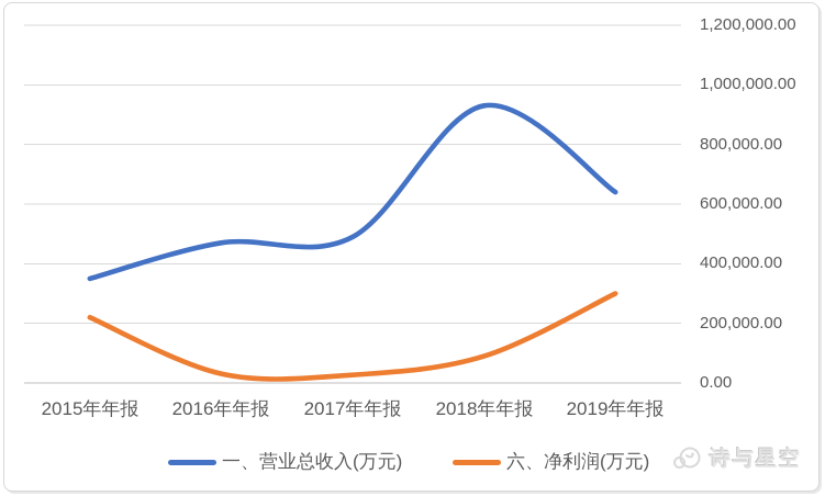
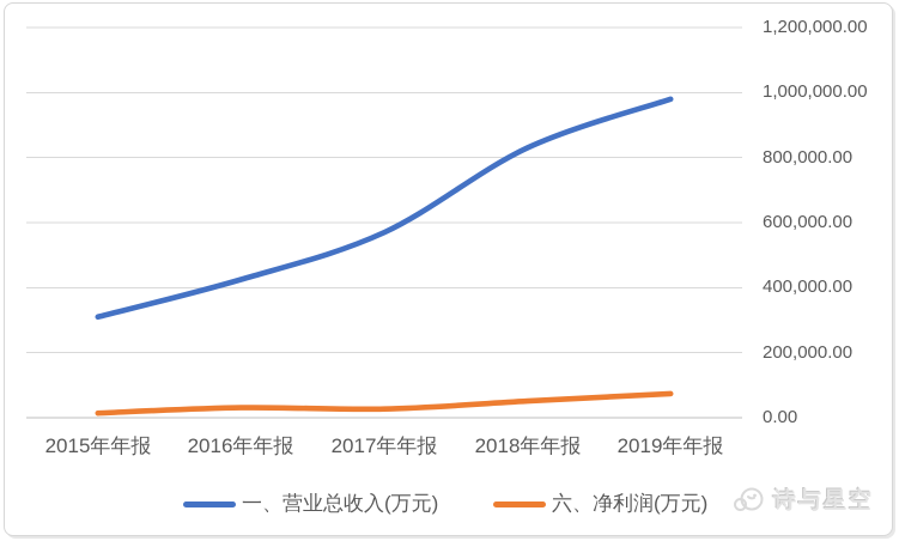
一、营业总收入(万元)/2015年年报: 350000 -> 310000
六、净利润(万元)/2015年年报: 220000 -> 10000
一、营业总收入(万元)/2016年年报: 470000 -> 420000
一、营业总收入(万元)/2017年年报: 490000 -> 570000
一、营业总收入(万元)/2018年年报: 930000 -> 830000
六、净利润(万元)/2018年年报: 90000 -> 50000
一、营业总收入(万元)/2019年年报: 640000 -> 980000
六、净利润(万元)/2019年年报: 300000 -> 70000
